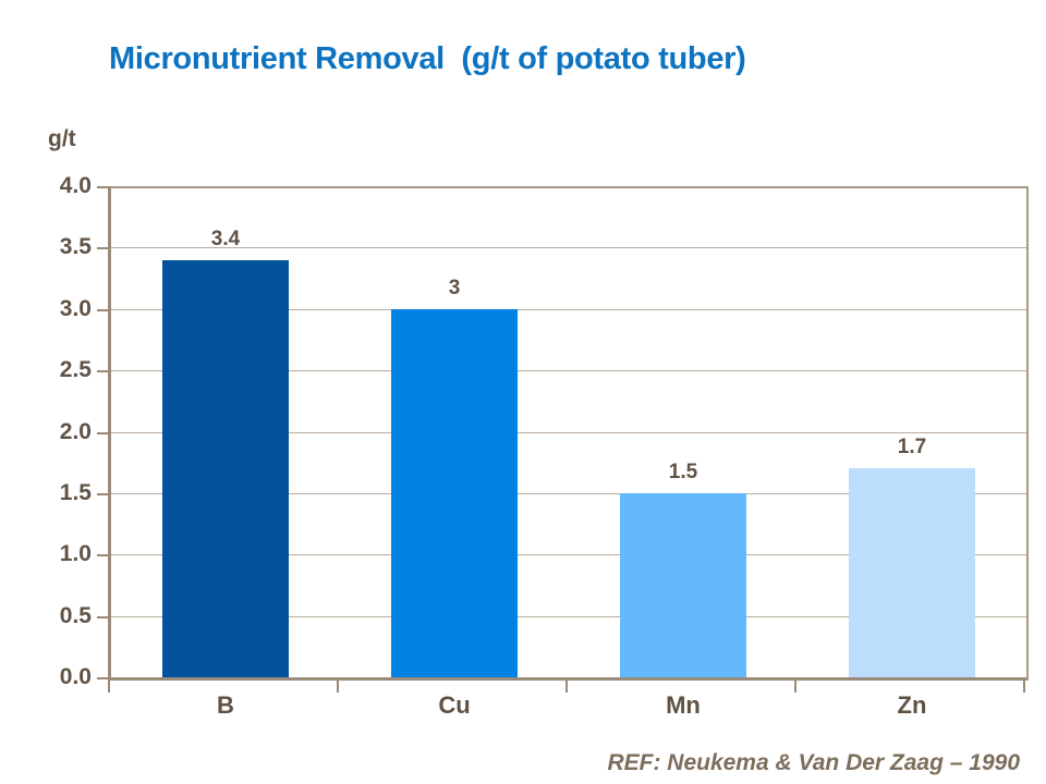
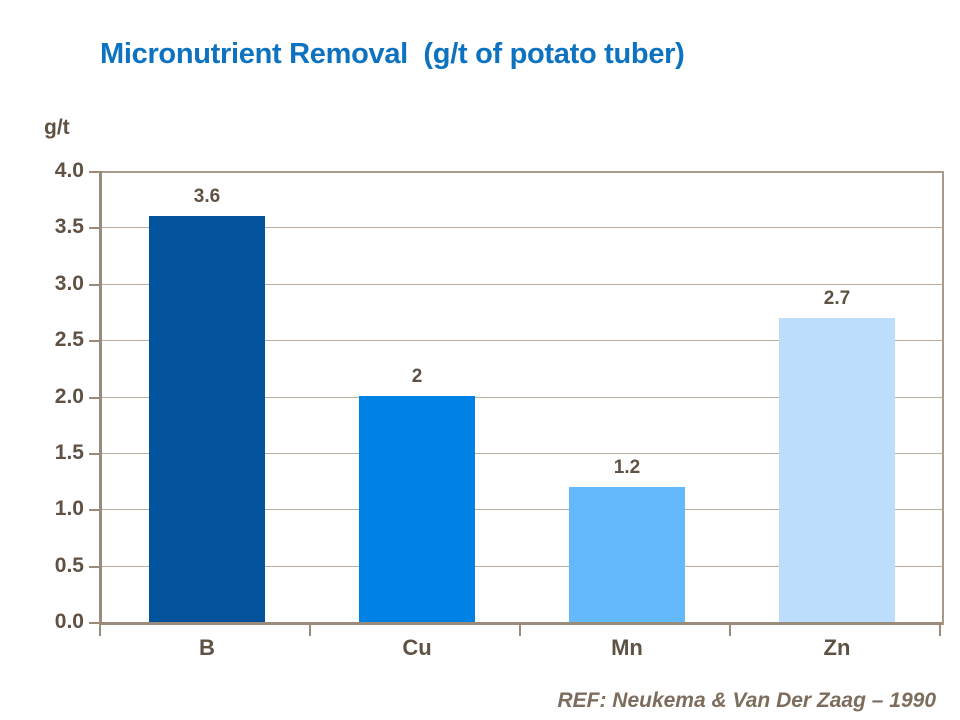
B: 3.4 -> 3.6
Cu: 3 -> 2
Mn: 1.5 -> 1.2
Zn: 1.7 -> 2.7
